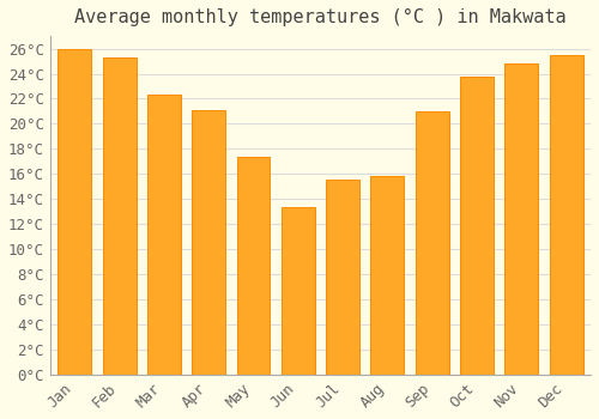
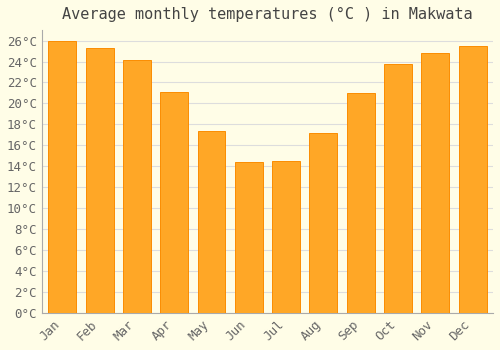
Mar: 22.3°C -> 24.1°C
Jun: 13.4°C -> 14.4°C
Jul: 15.6°C -> 14.5°C
Aug: 15.8°C -> 17.2°C
